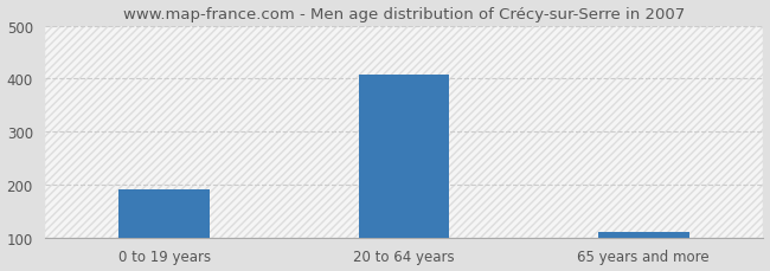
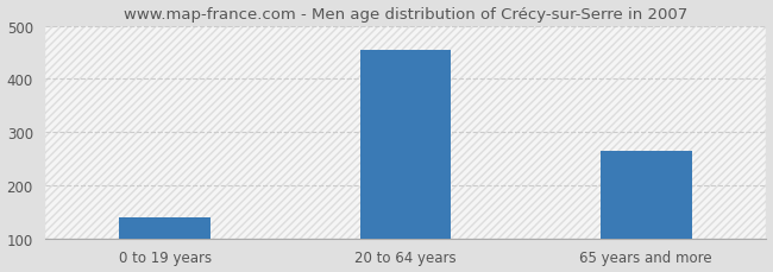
0 to 19 years: 190 -> 140
20 to 64 years: 407 -> 455
65 years and more: 110 -> 265
